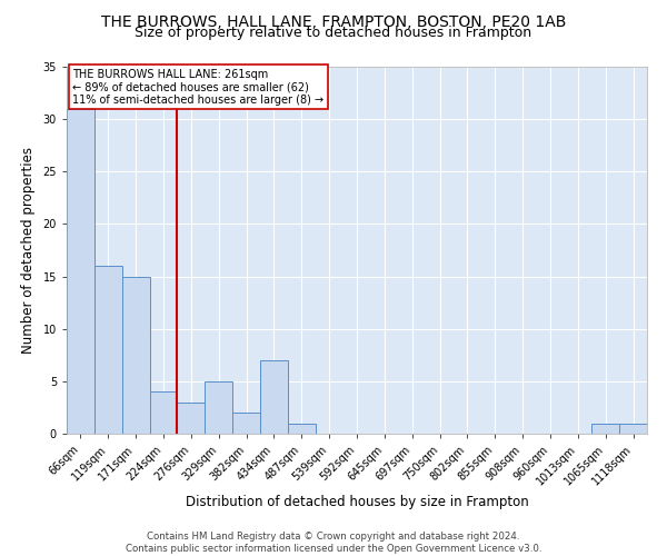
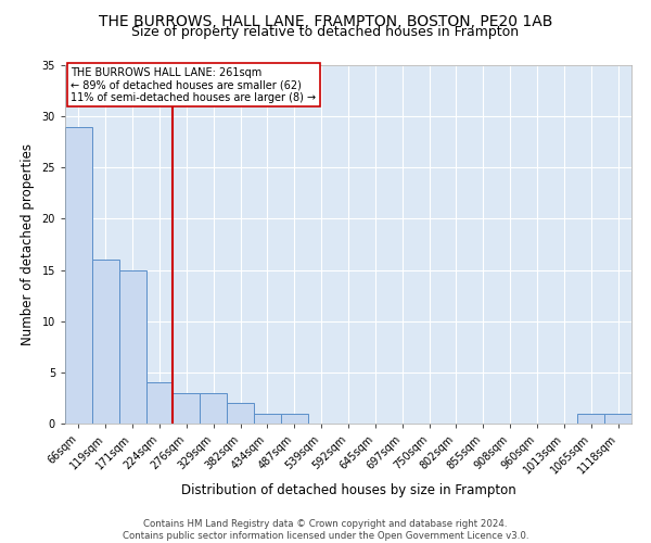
66sqm: 31 -> 29
329sqm: 5 -> 3
434sqm: 7 -> 1
